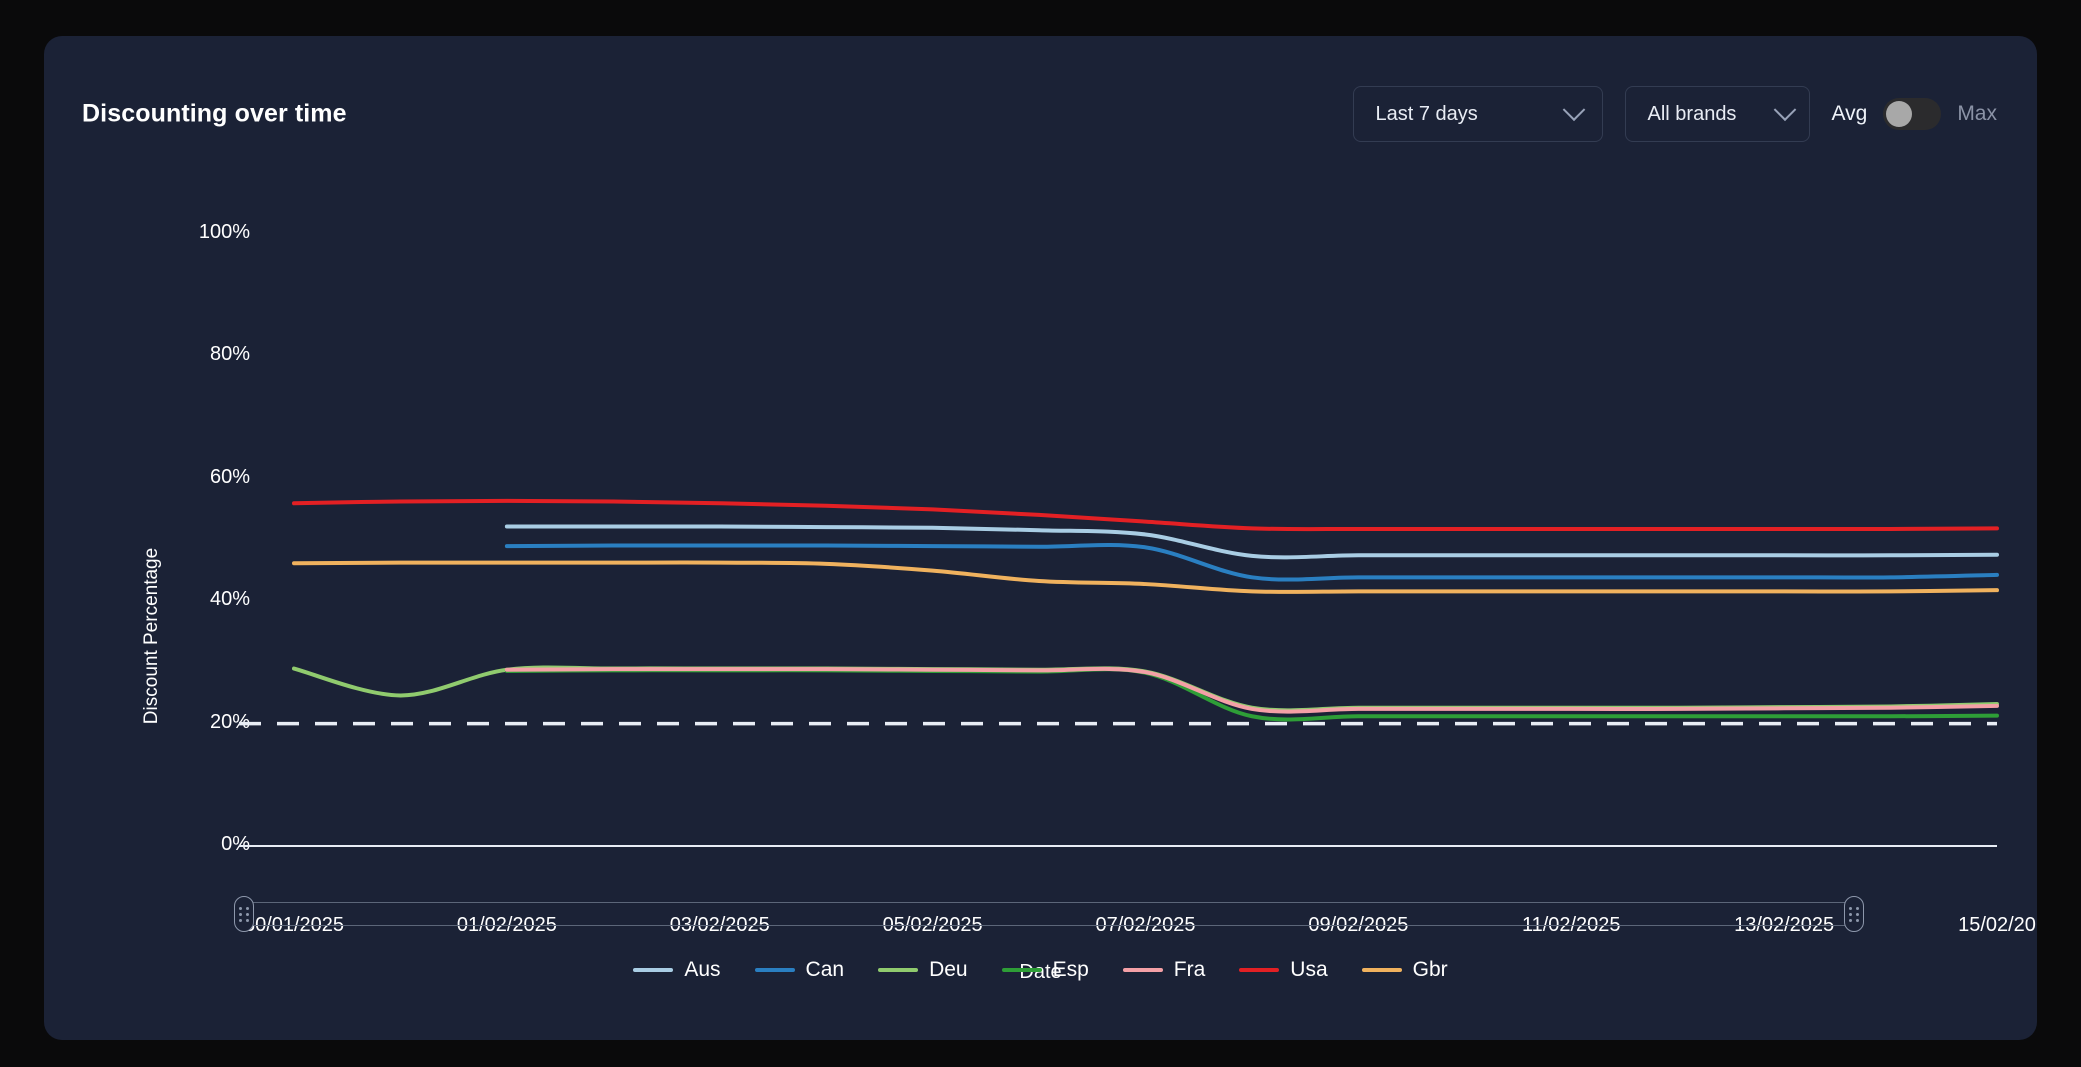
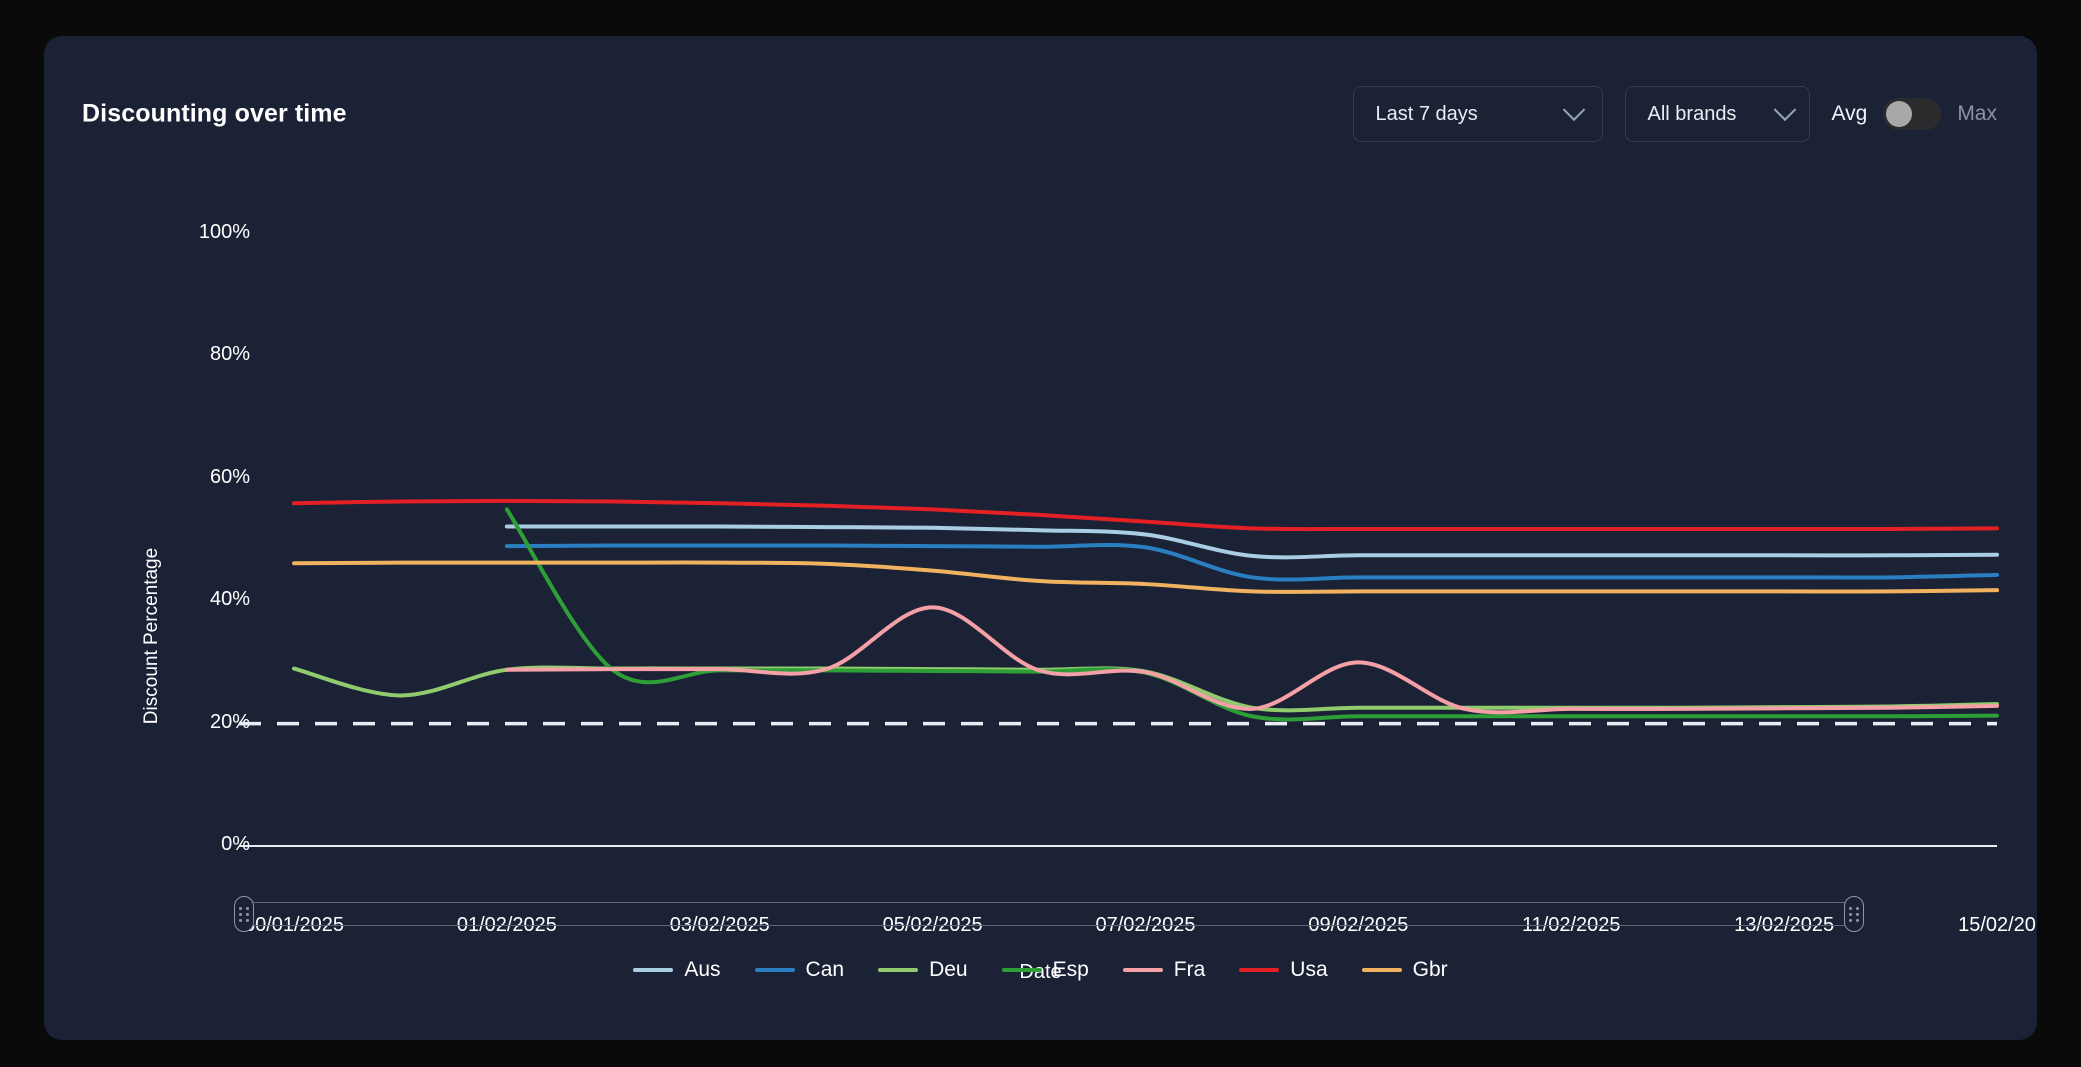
Esp/01/02/2025: 29% -> 55%
Fra/05/02/2025: 29% -> 39%
Fra/09/02/2025: 22% -> 30%
